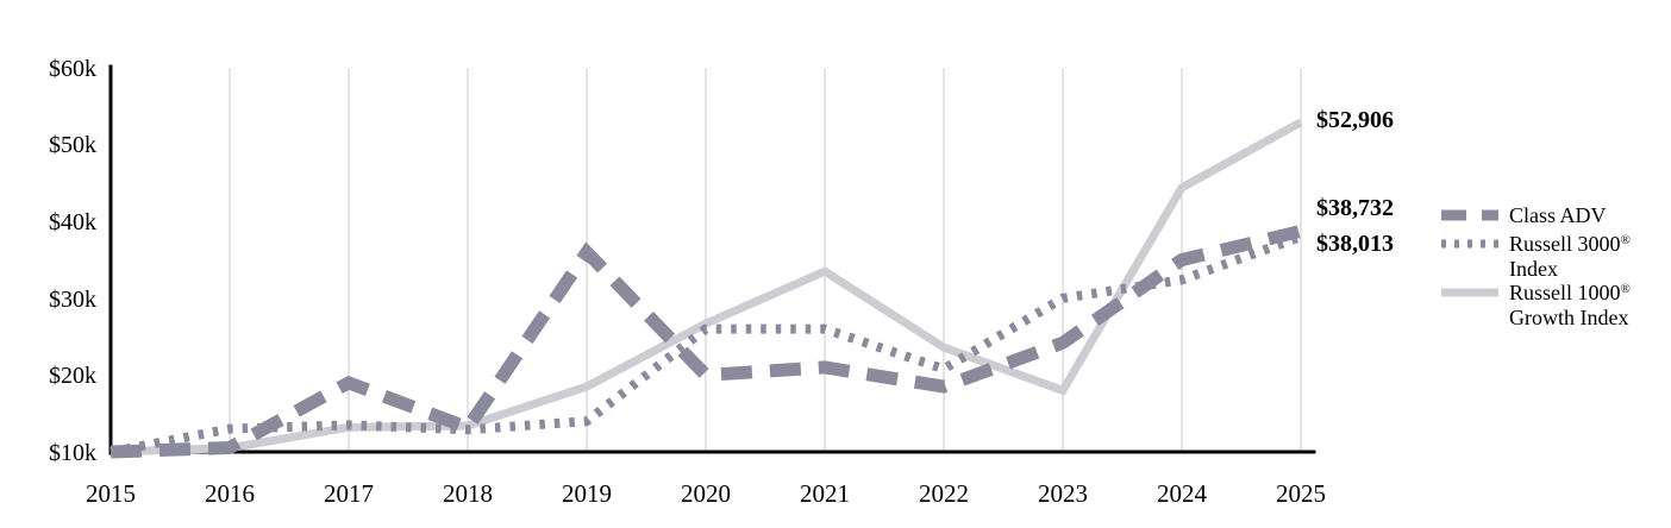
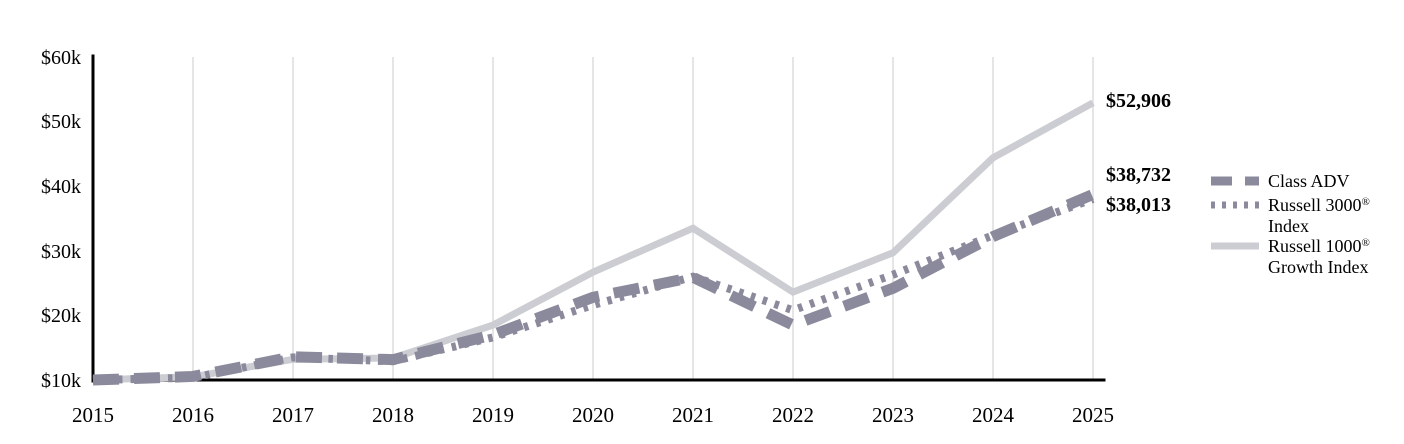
Russell 3000® Index/2016: $13k -> $10k
Class ADV/2017: $19k -> $14k
Class ADV/2019: $36k -> $17k
Russell 3000® Index/2019: $14k -> $17k
Class ADV/2020: $20k -> $23k
Russell 3000® Index/2020: $26k -> $22k
Class ADV/2021: $21k -> $26k
Russell 3000® Index/2023: $30k -> $26k
Russell 1000® Growth Index/2023: $18k -> $30k
Class ADV/2024: $35k -> $32k
